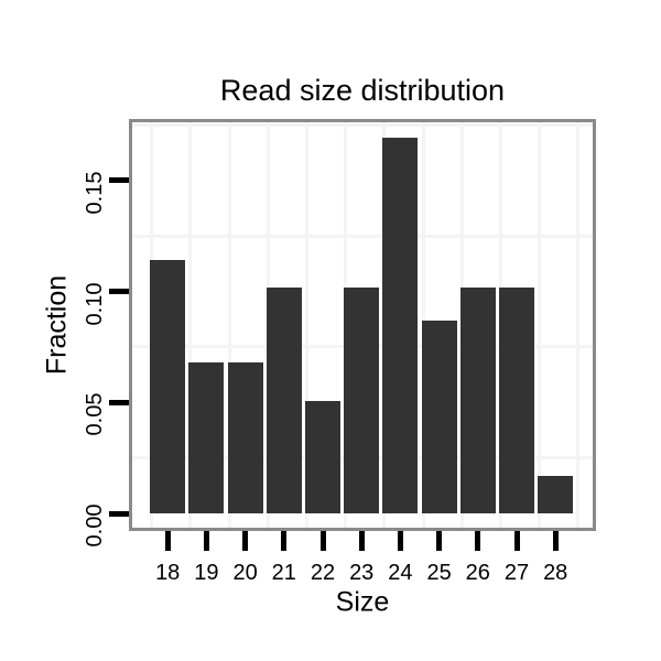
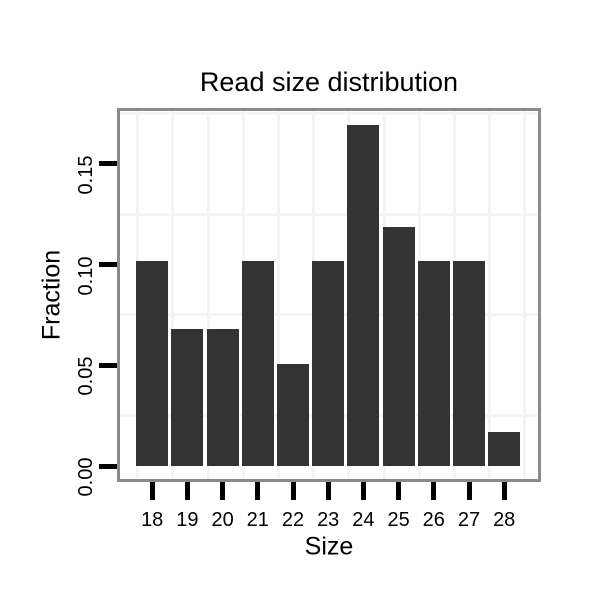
18: 0.114 -> 0.102
25: 0.087 -> 0.119
